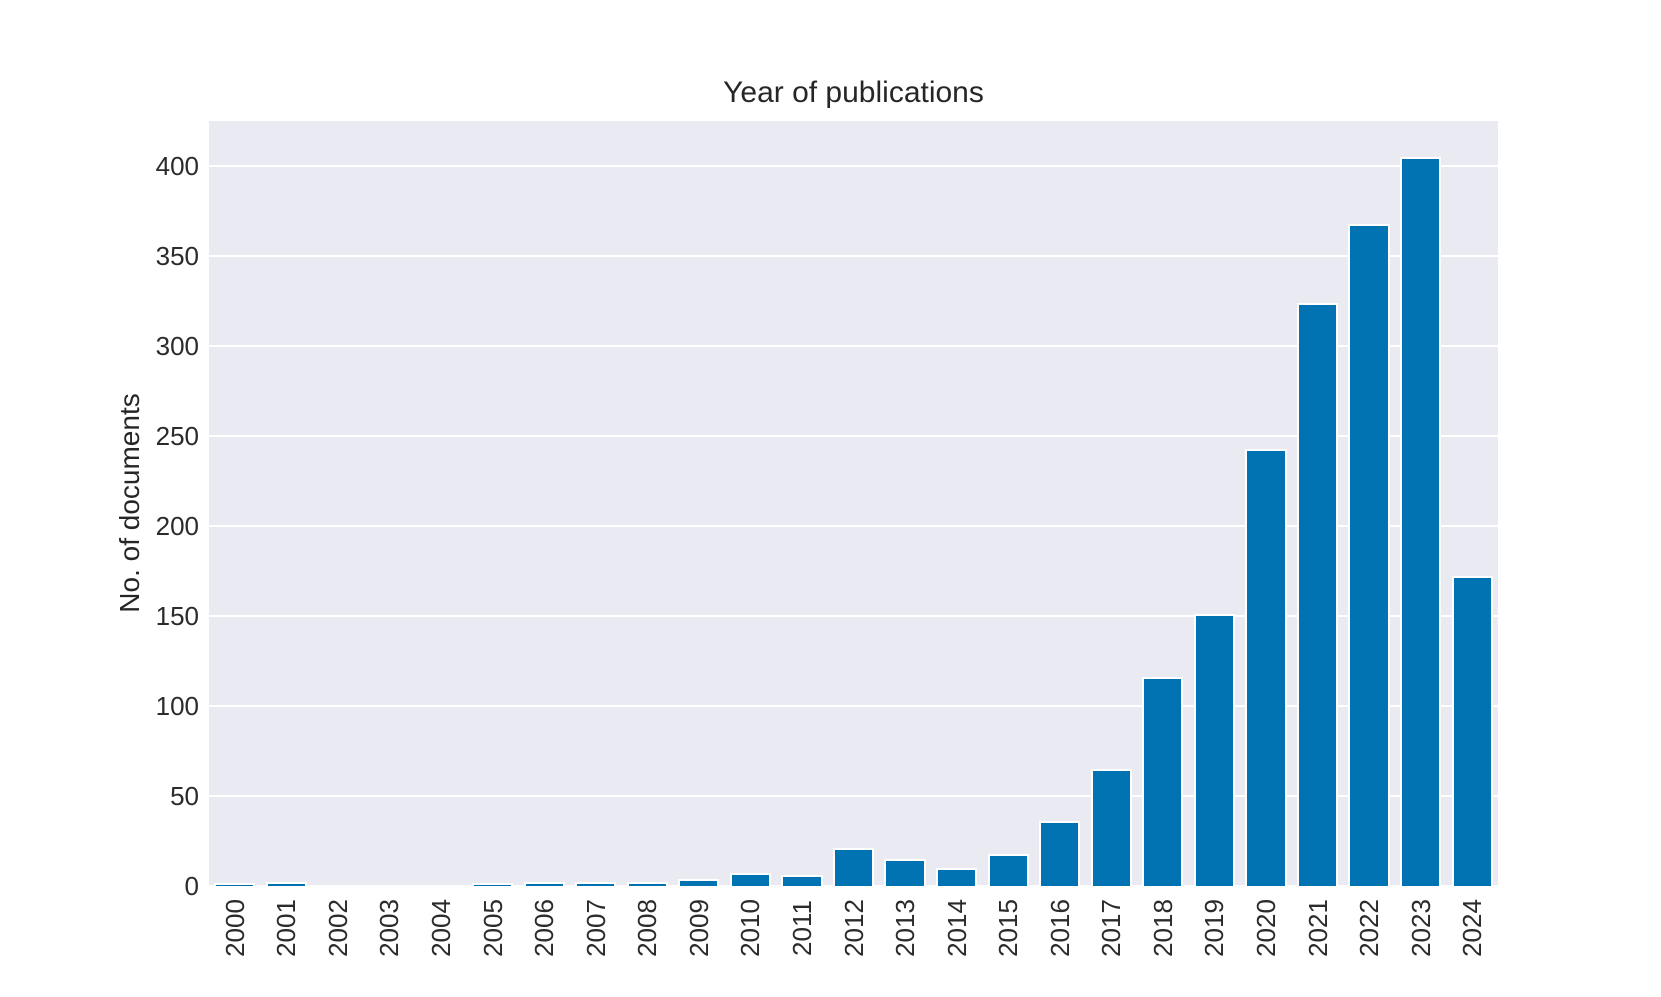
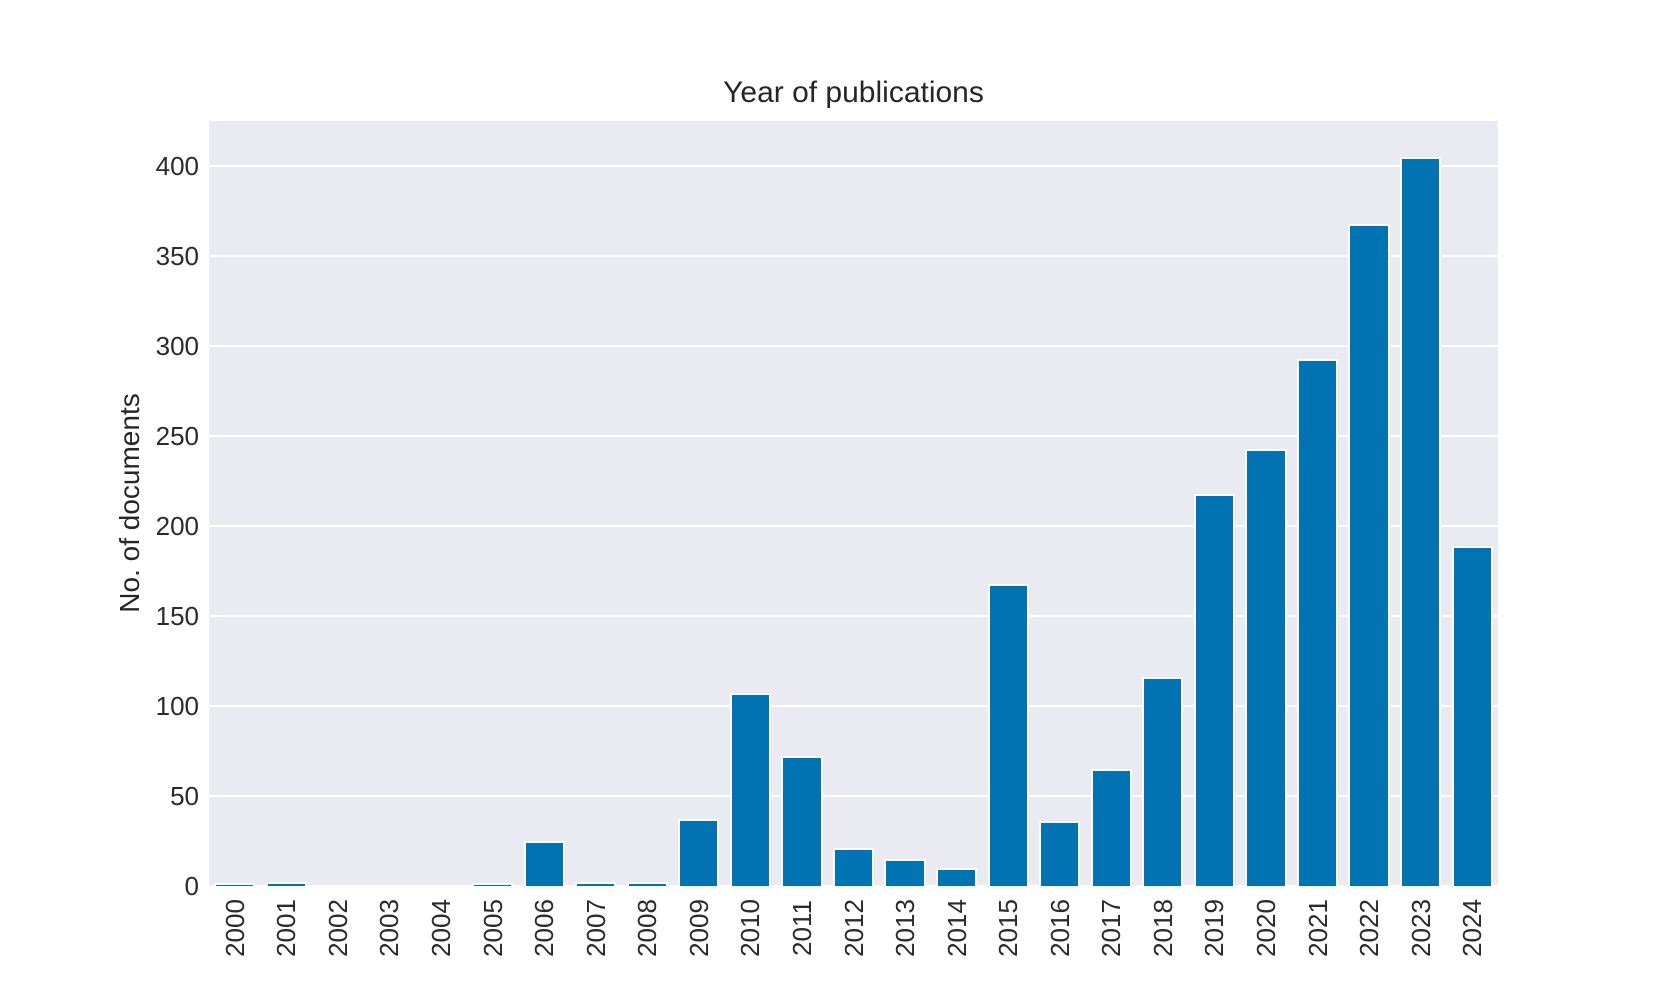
2006: 2 -> 25
2009: 4 -> 37
2010: 7 -> 107
2011: 6 -> 72
2015: 18 -> 168
2019: 151 -> 218
2021: 324 -> 293
2024: 172 -> 189
